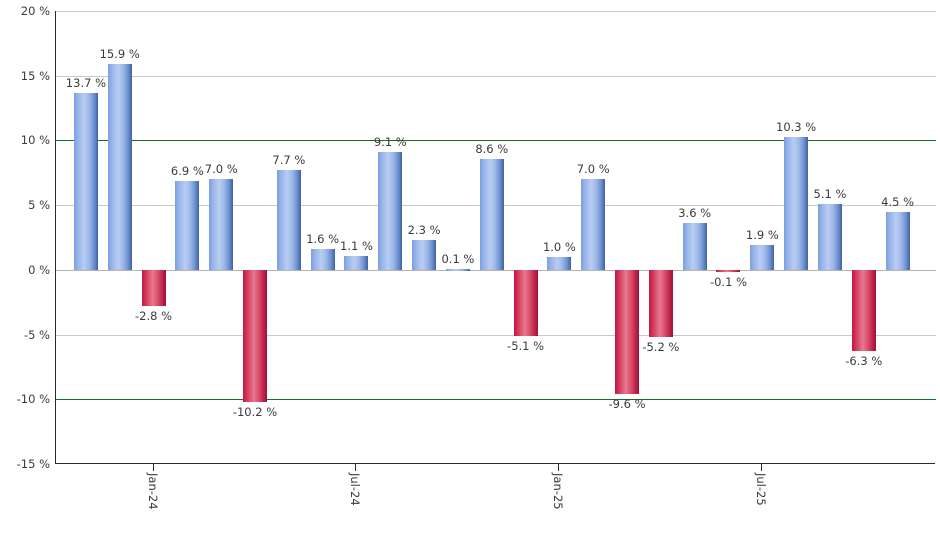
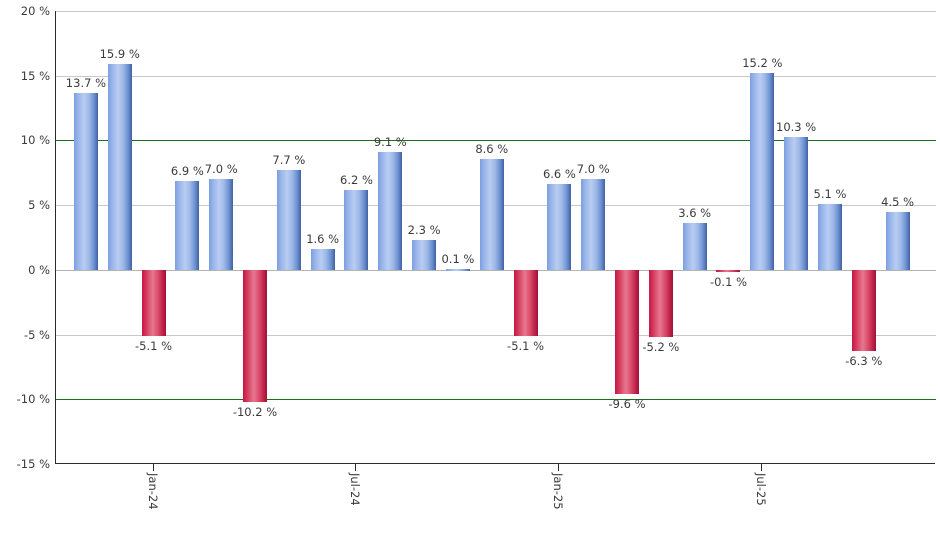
Jan-24: -2.8 -> -5.1
Jul-24: 1.1 -> 6.2
Jan-25: 1.0 -> 6.6
Jul-25: 1.9 -> 15.2
